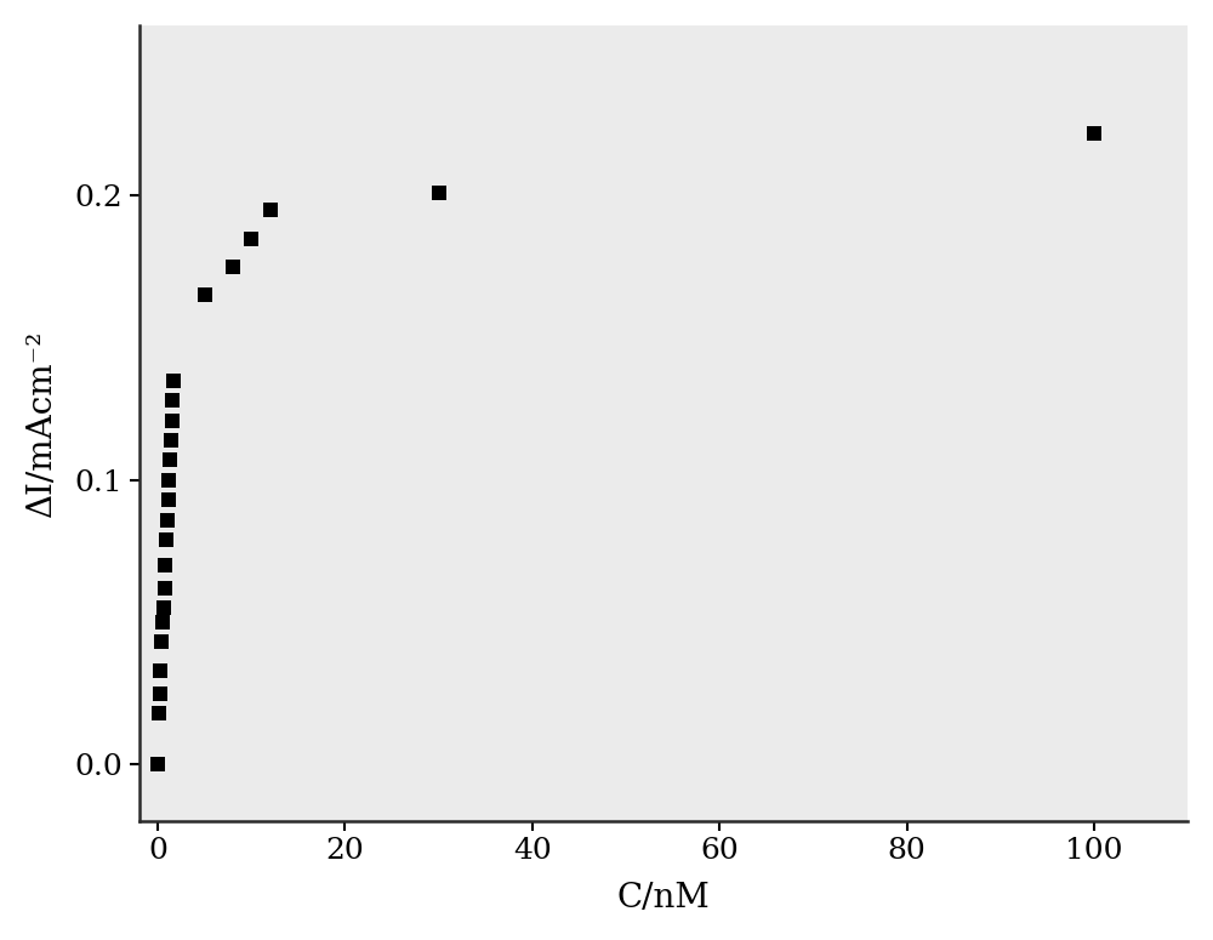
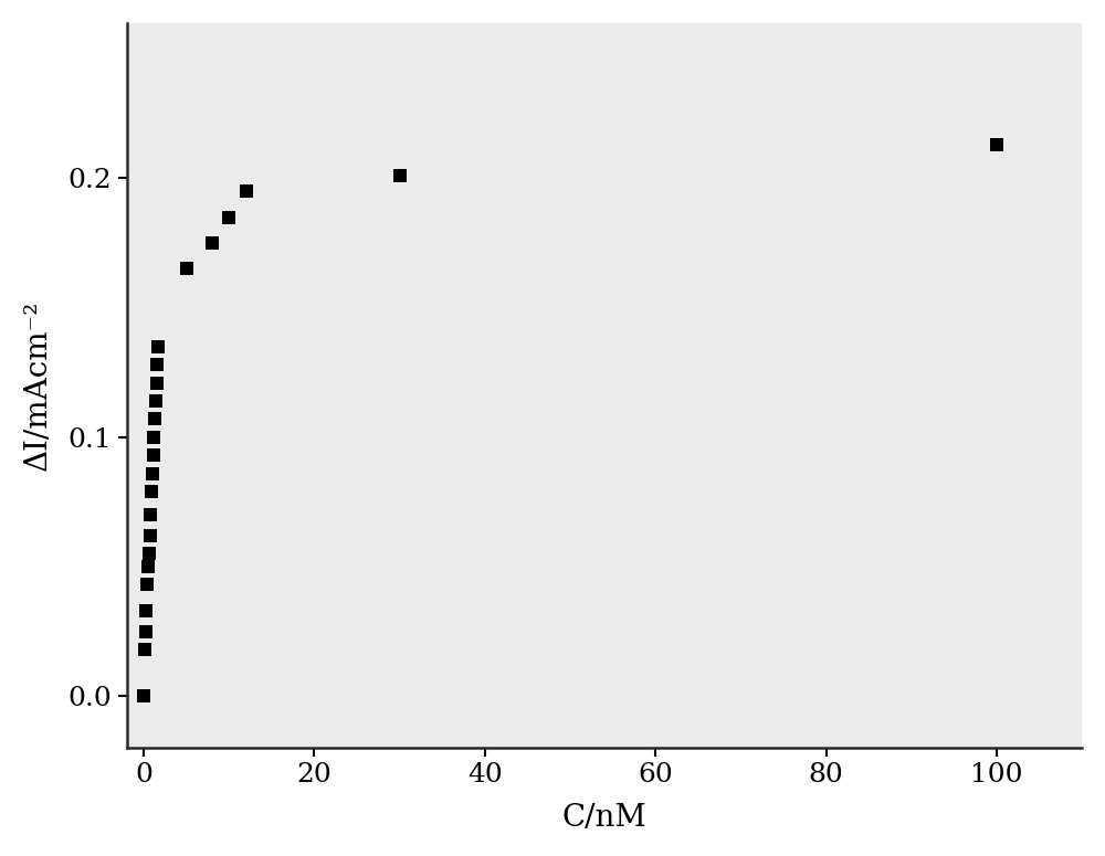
100: 0.222 -> 0.213
